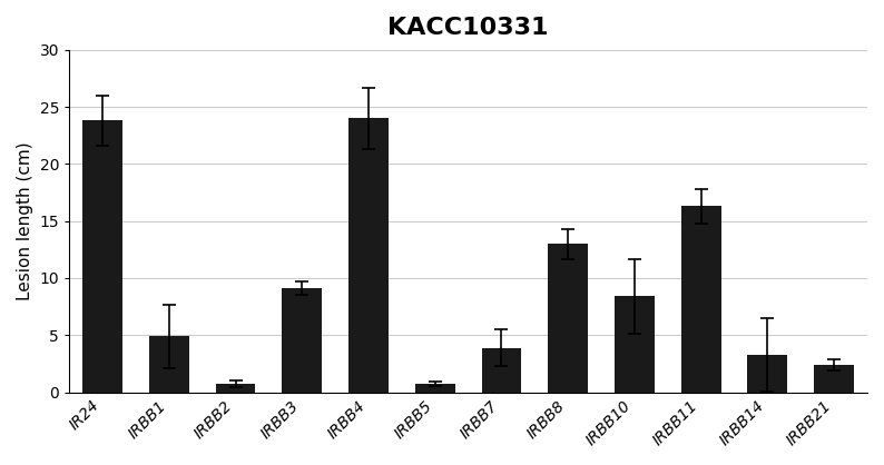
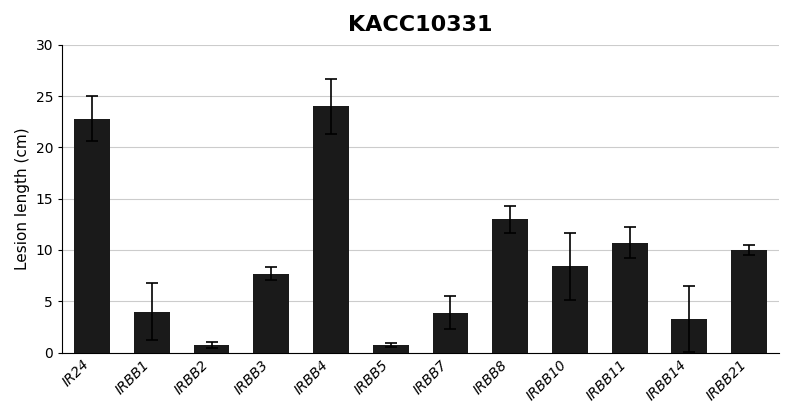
IR24: 23.8 -> 22.8
IRBB1: 4.9 -> 4.0
IRBB3: 9.1 -> 7.7
IRBB11: 16.3 -> 10.7
IRBB21: 2.4 -> 10.0
